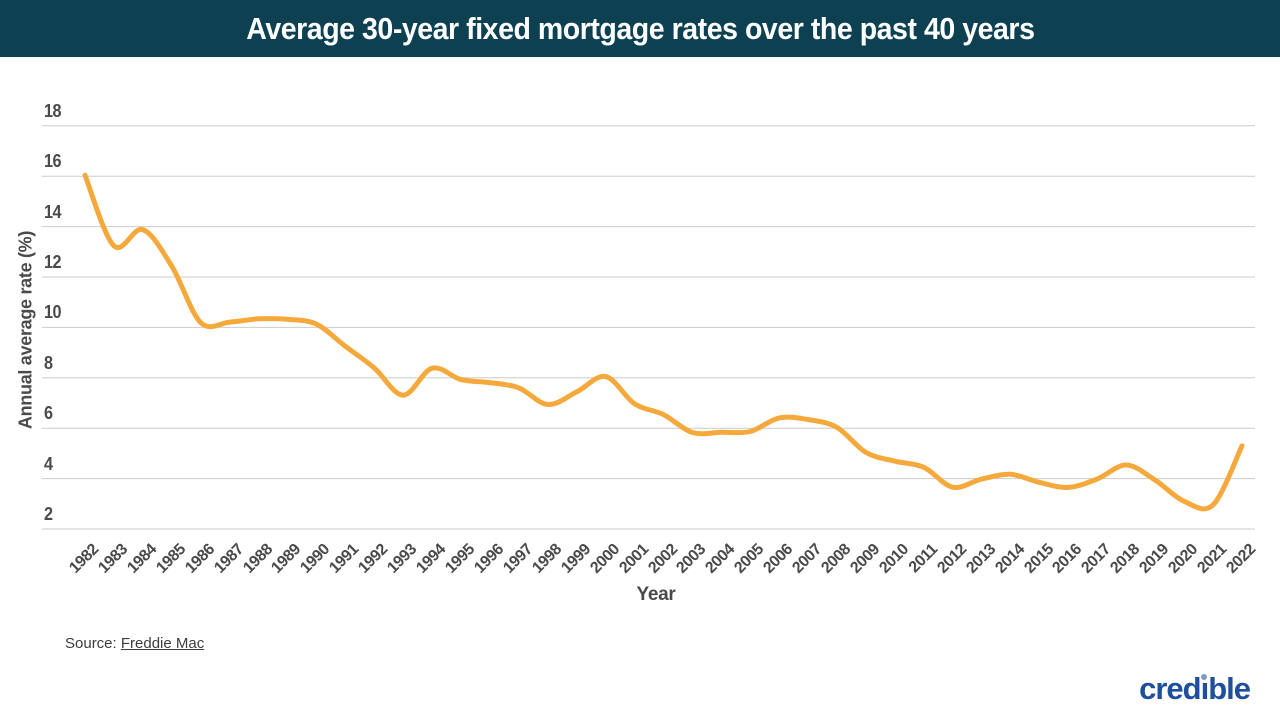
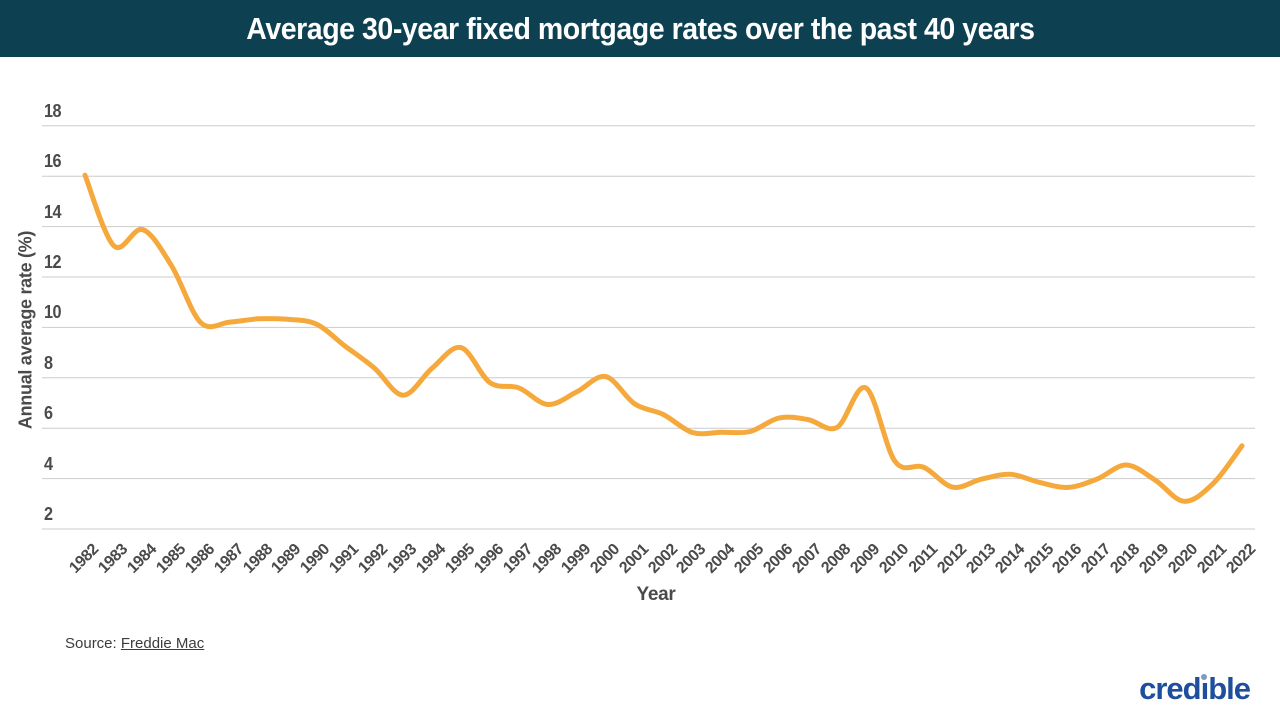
1995: 7.9 -> 9.2
2009: 5.0 -> 7.6
2021: 3.0 -> 3.8
